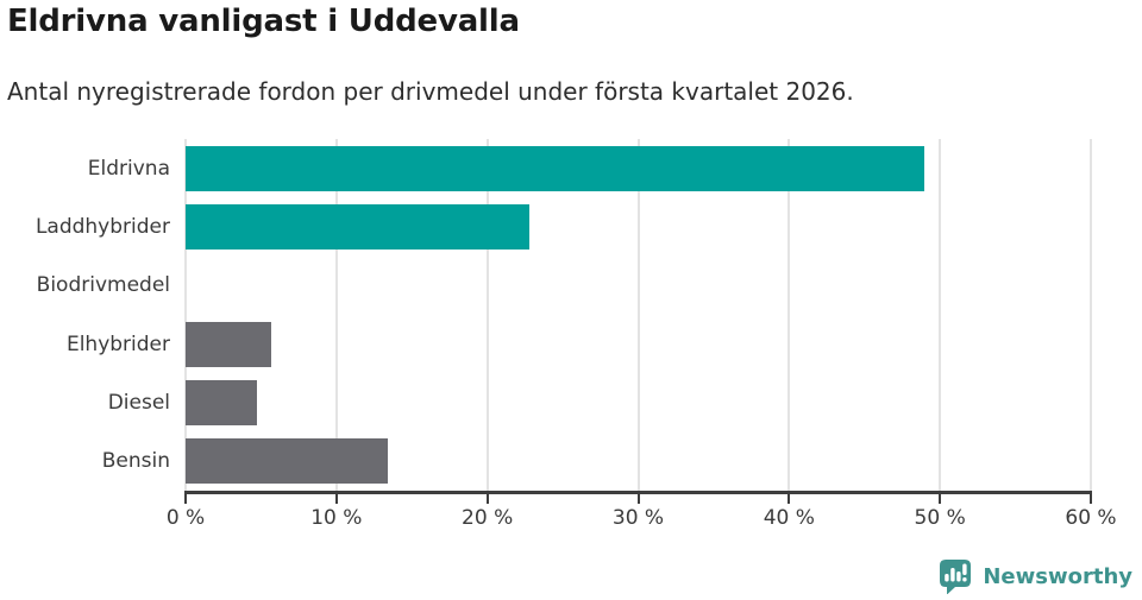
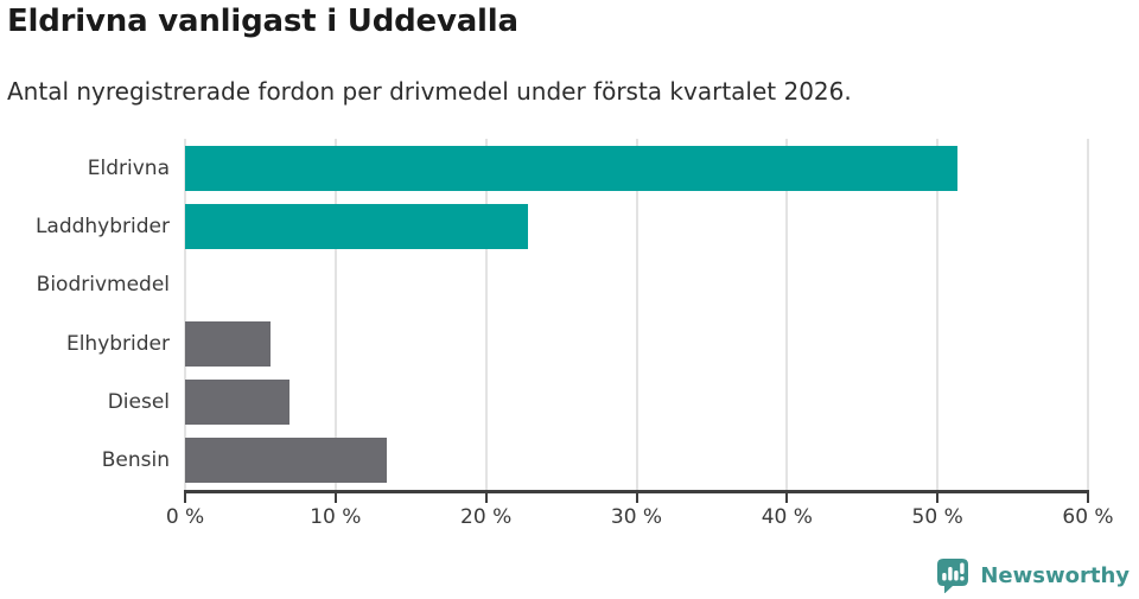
Eldrivna: 49.0% -> 51.3%
Diesel: 4.7% -> 6.9%
